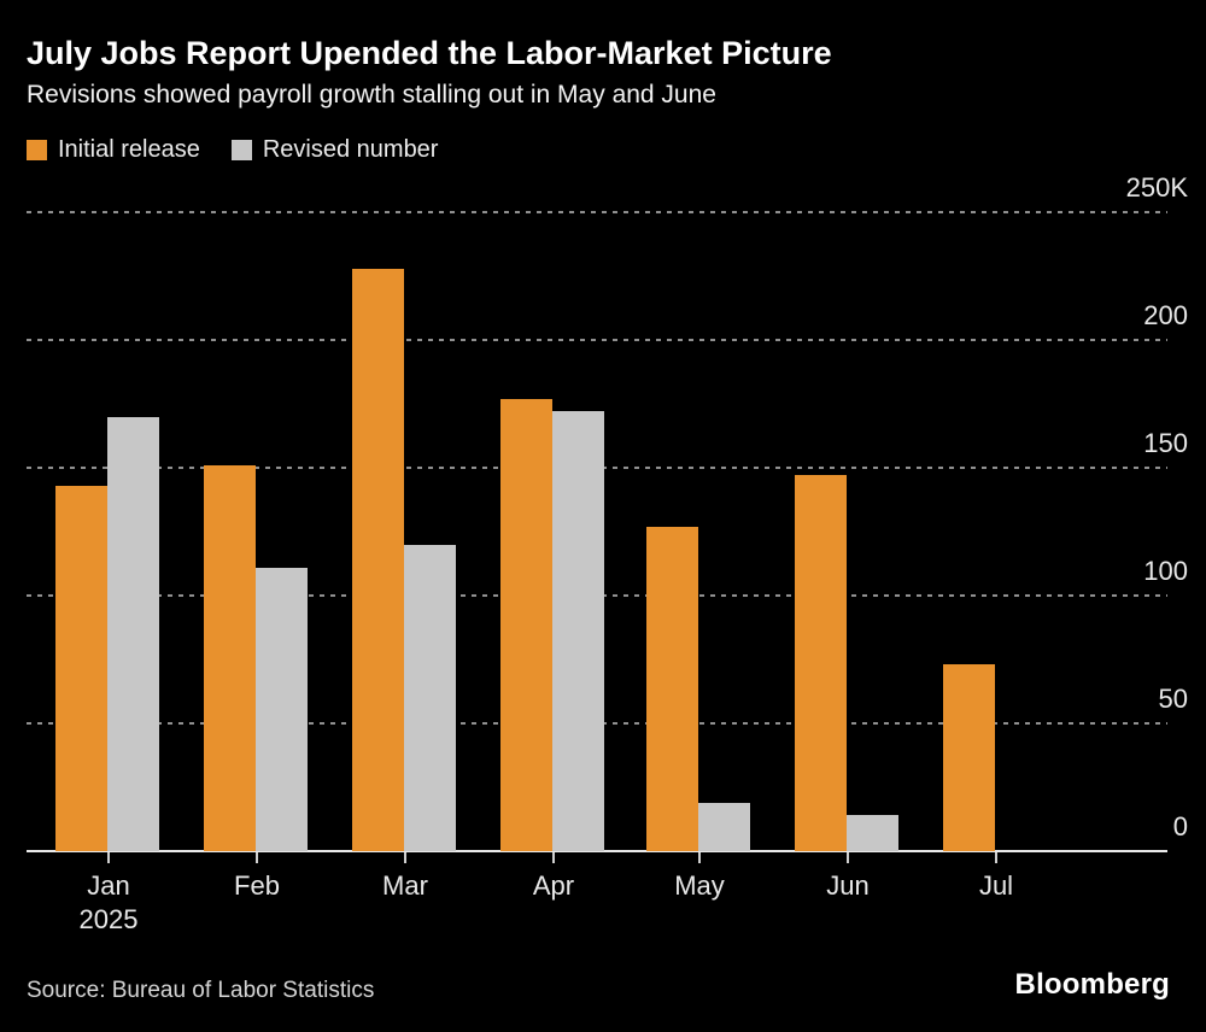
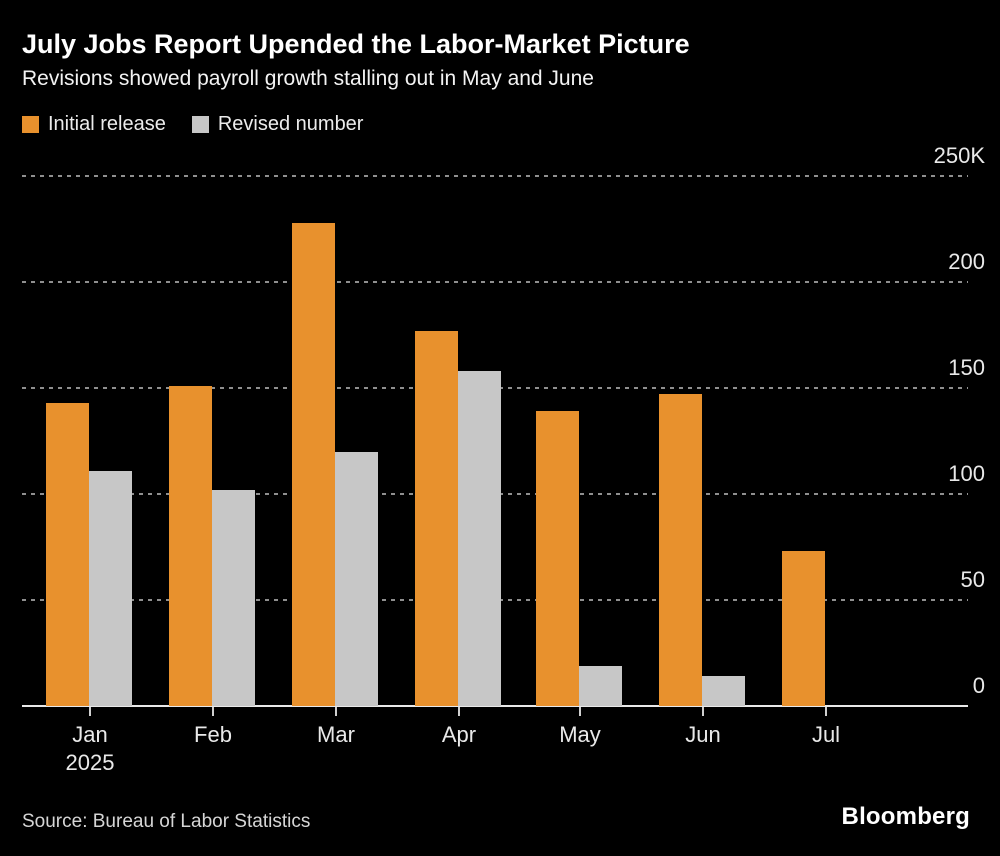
Revised number/Jan: 170K -> 111K
Revised number/Feb: 111K -> 102K
Revised number/Apr: 172K -> 158K
Initial release/May: 127K -> 139K
